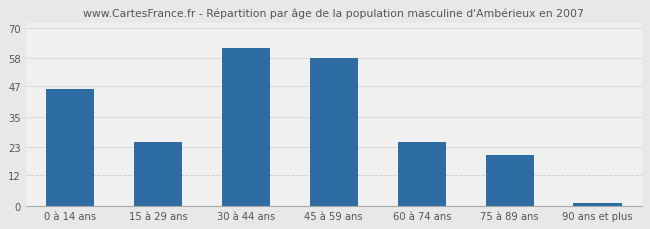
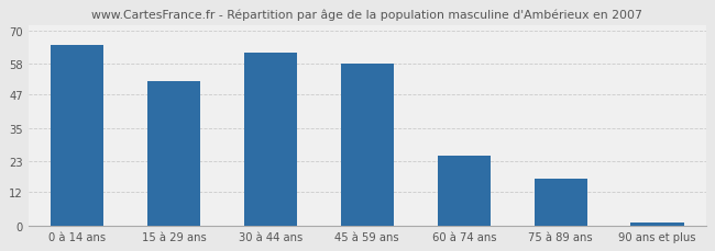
0 à 14 ans: 46 -> 65
15 à 29 ans: 25 -> 52
75 à 89 ans: 20 -> 17
